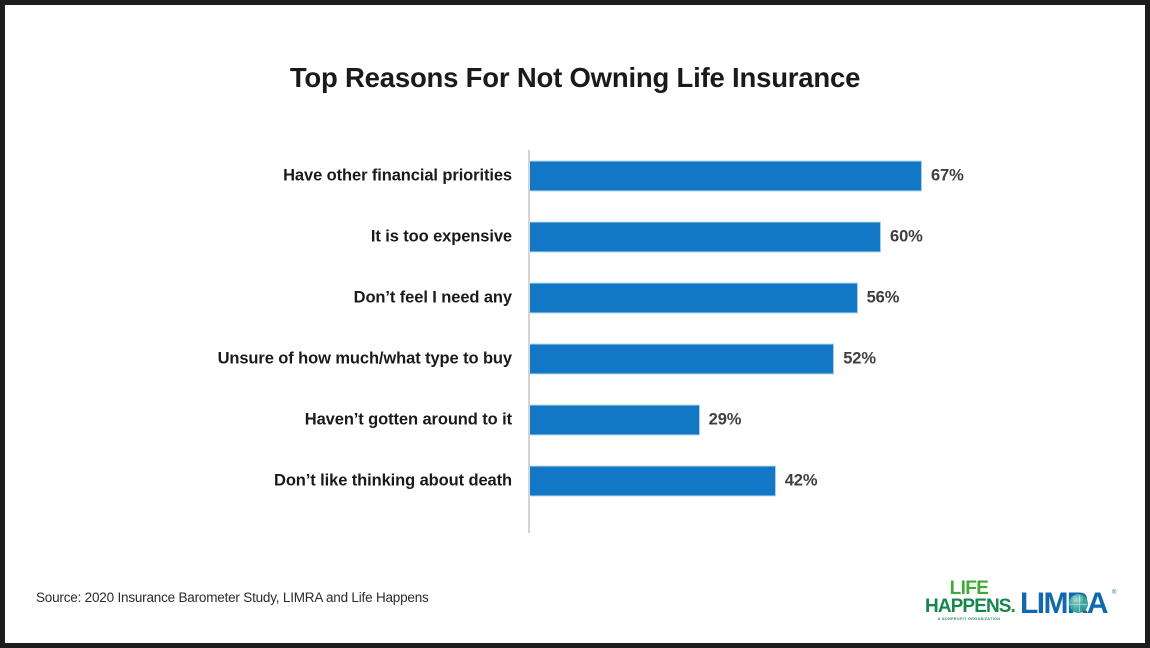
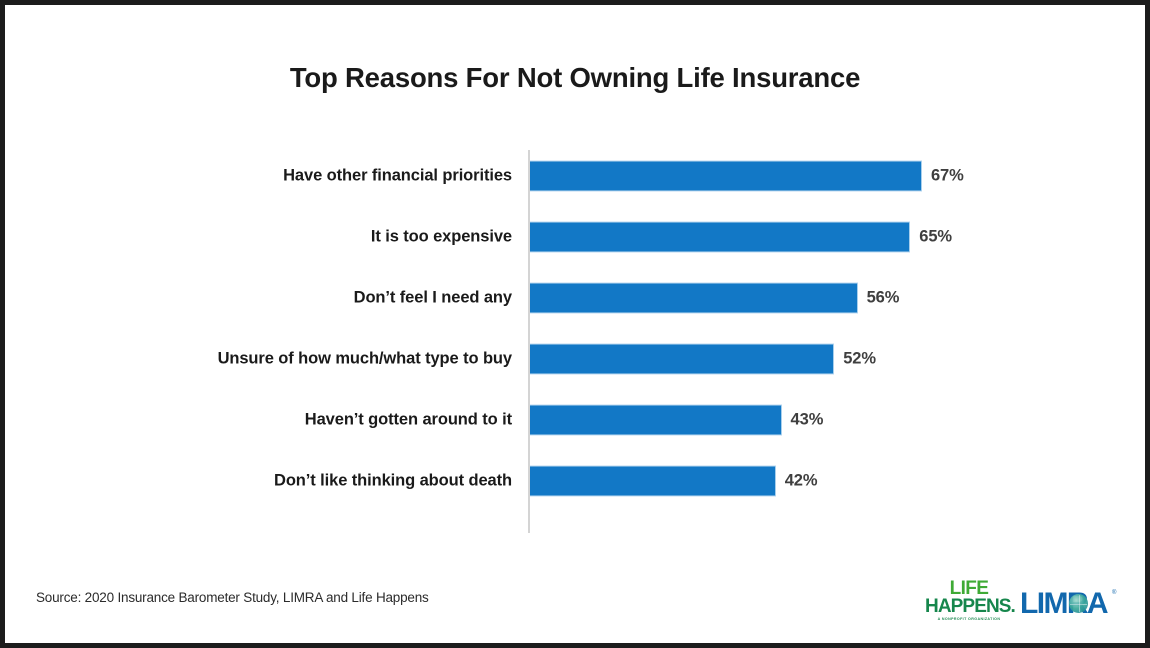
It is too expensive: 60% -> 65%
Haven’t gotten around to it: 29% -> 43%
